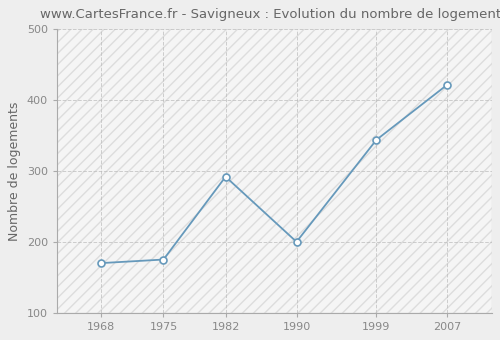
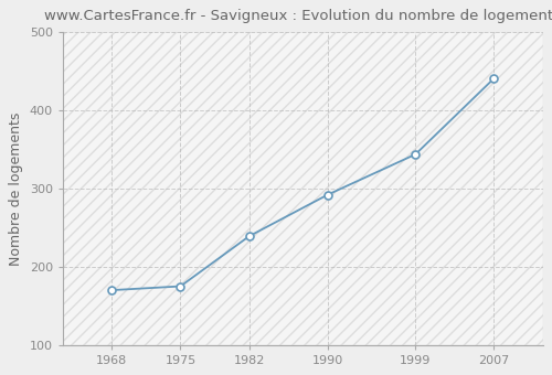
1982: 292 -> 239
1990: 200 -> 292
2007: 422 -> 441
